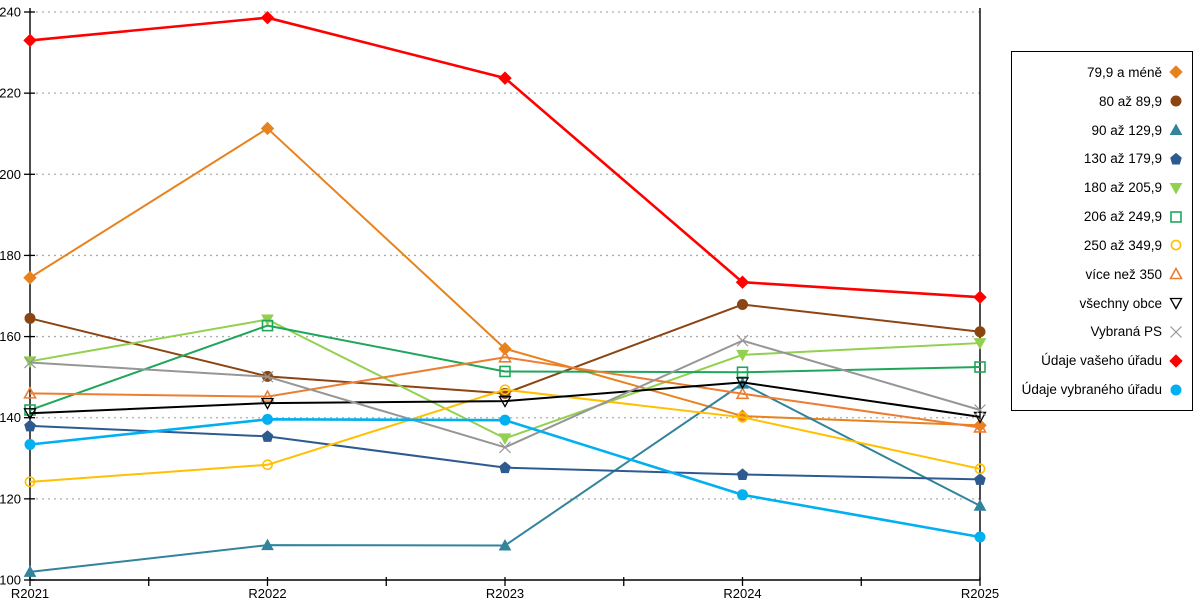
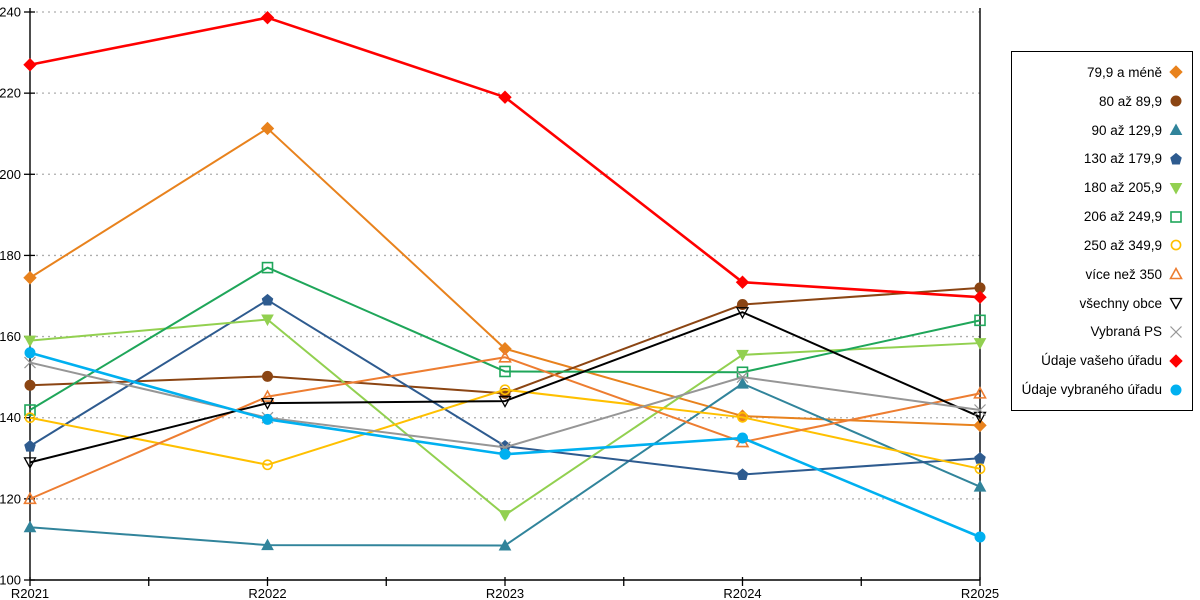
80 až 89,9/R2021: 164 -> 148
90 až 129,9/R2021: 102 -> 113
130 až 179,9/R2021: 138 -> 133
180 až 205,9/R2021: 154 -> 159
250 až 349,9/R2021: 124 -> 140
více než 350/R2021: 146 -> 120
všechny obce/R2021: 141 -> 129
Údaje vašeho úřadu/R2021: 233 -> 227
Údaje vybraného úřadu/R2021: 133 -> 156
130 až 179,9/R2022: 135 -> 169
206 až 249,9/R2022: 163 -> 177
Vybraná PS/R2022: 150 -> 140
130 až 179,9/R2023: 128 -> 133
180 až 205,9/R2023: 135 -> 116
Údaje vašeho úřadu/R2023: 224 -> 219
Údaje vybraného úřadu/R2023: 139 -> 131
více než 350/R2024: 146 -> 134
všechny obce/R2024: 149 -> 166
Vybraná PS/R2024: 159 -> 150
Údaje vybraného úřadu/R2024: 121 -> 135
80 až 89,9/R2025: 161 -> 172
90 až 129,9/R2025: 118 -> 123
130 až 179,9/R2025: 125 -> 130
206 až 249,9/R2025: 152 -> 164
více než 350/R2025: 138 -> 146
